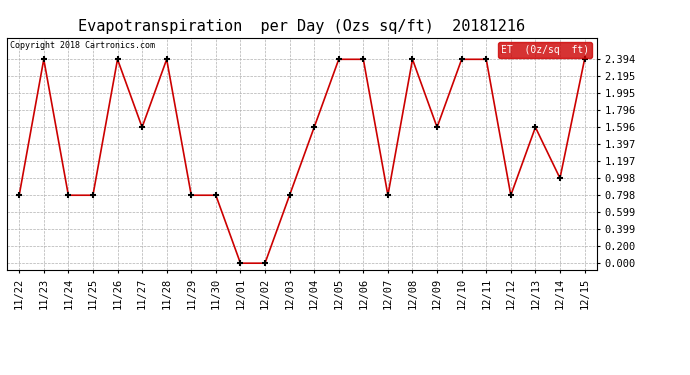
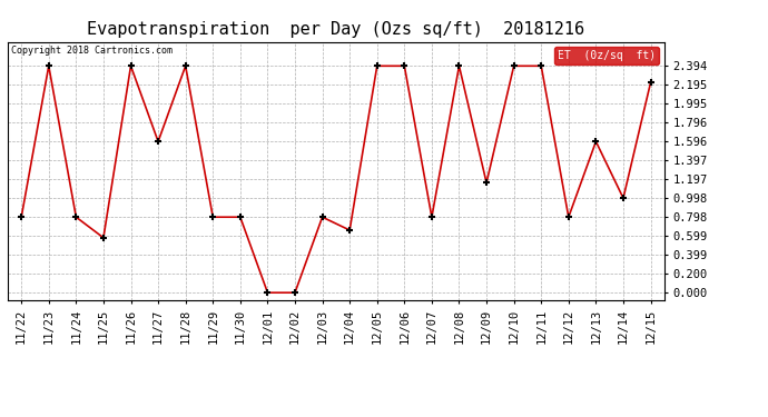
11/25: 0.80 -> 0.58
12/04: 1.60 -> 0.66
12/09: 1.60 -> 1.16
12/15: 2.39 -> 2.22
